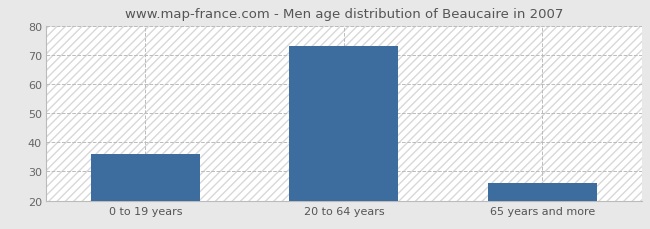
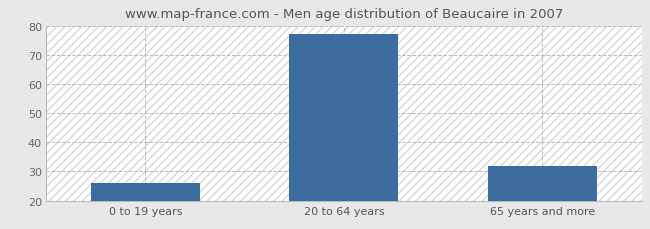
0 to 19 years: 36 -> 26
20 to 64 years: 73 -> 77
65 years and more: 26 -> 32
